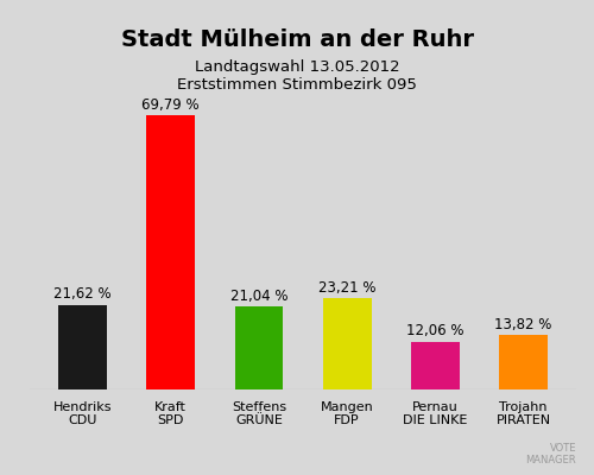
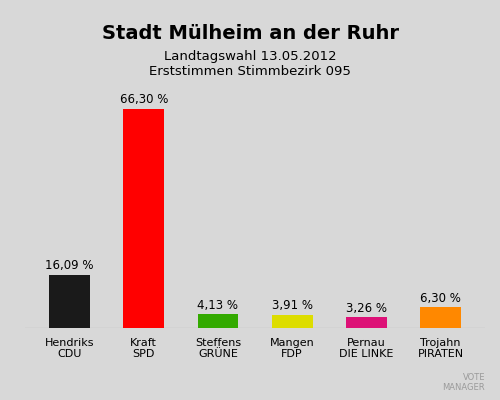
Hendriks CDU: 21,62 -> 16,09
Kraft SPD: 69,79 -> 66,30
Steffens GRÜNE: 21,04 -> 4,13
Mangen FDP: 23,21 -> 3,91
Pernau DIE LINKE: 12,06 -> 3,26
Trojahn PIRATEN: 13,82 -> 6,30
